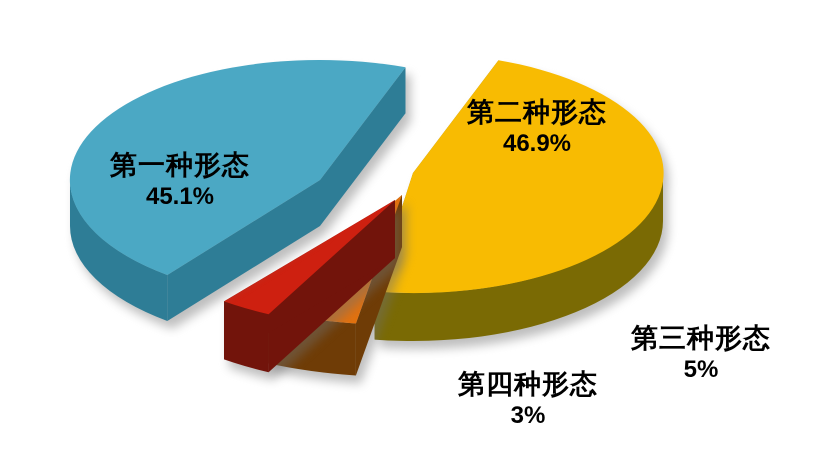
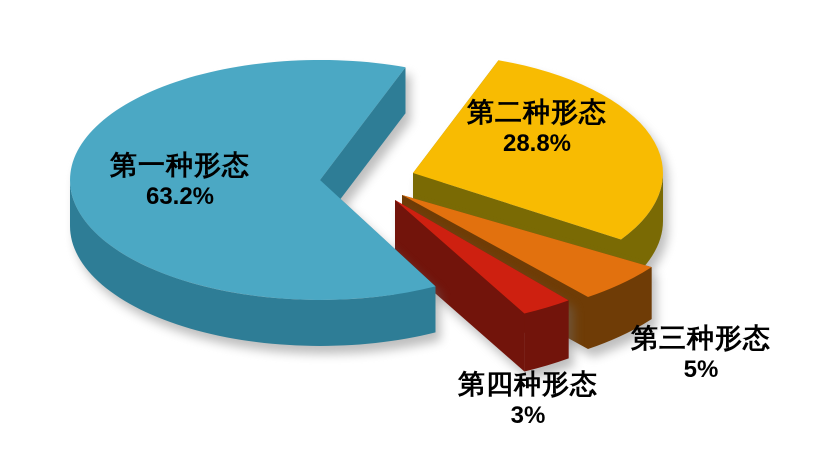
第一种形态: 45.1% -> 63.2%
第二种形态: 46.9% -> 28.8%
